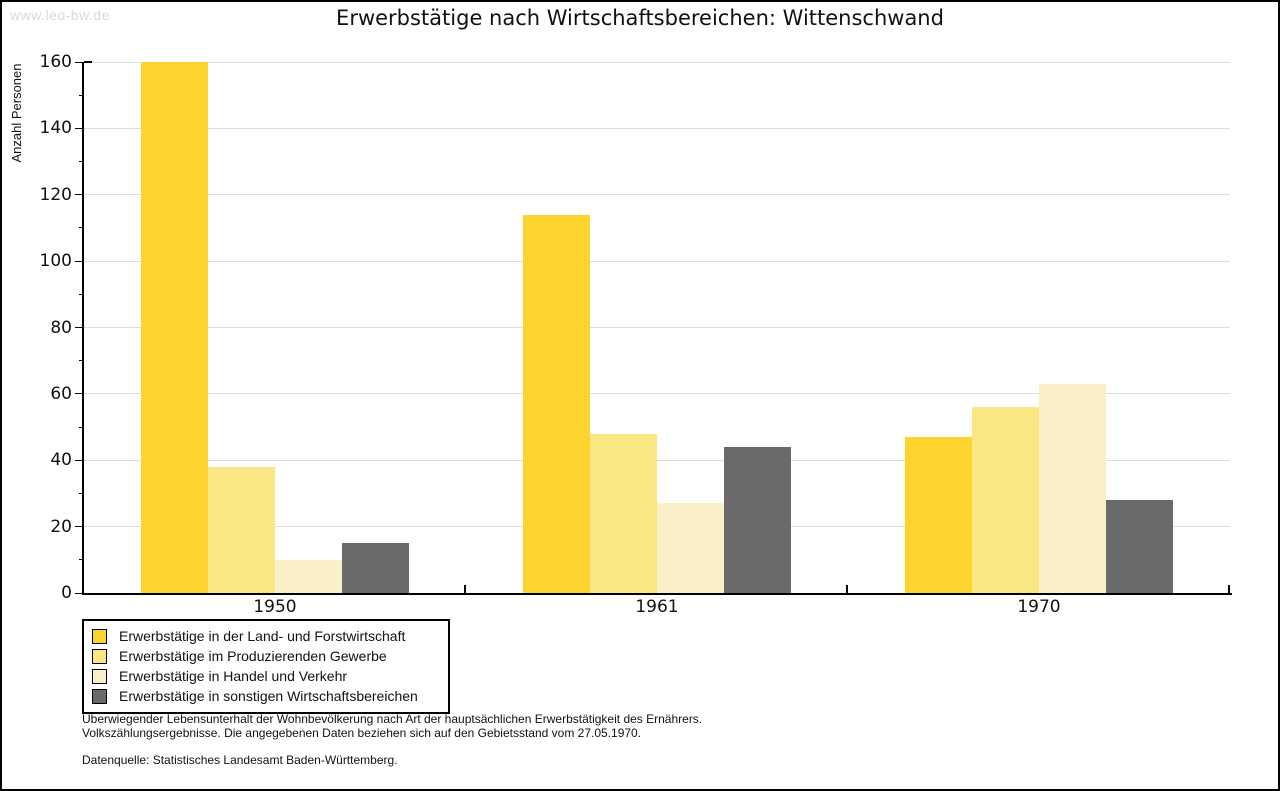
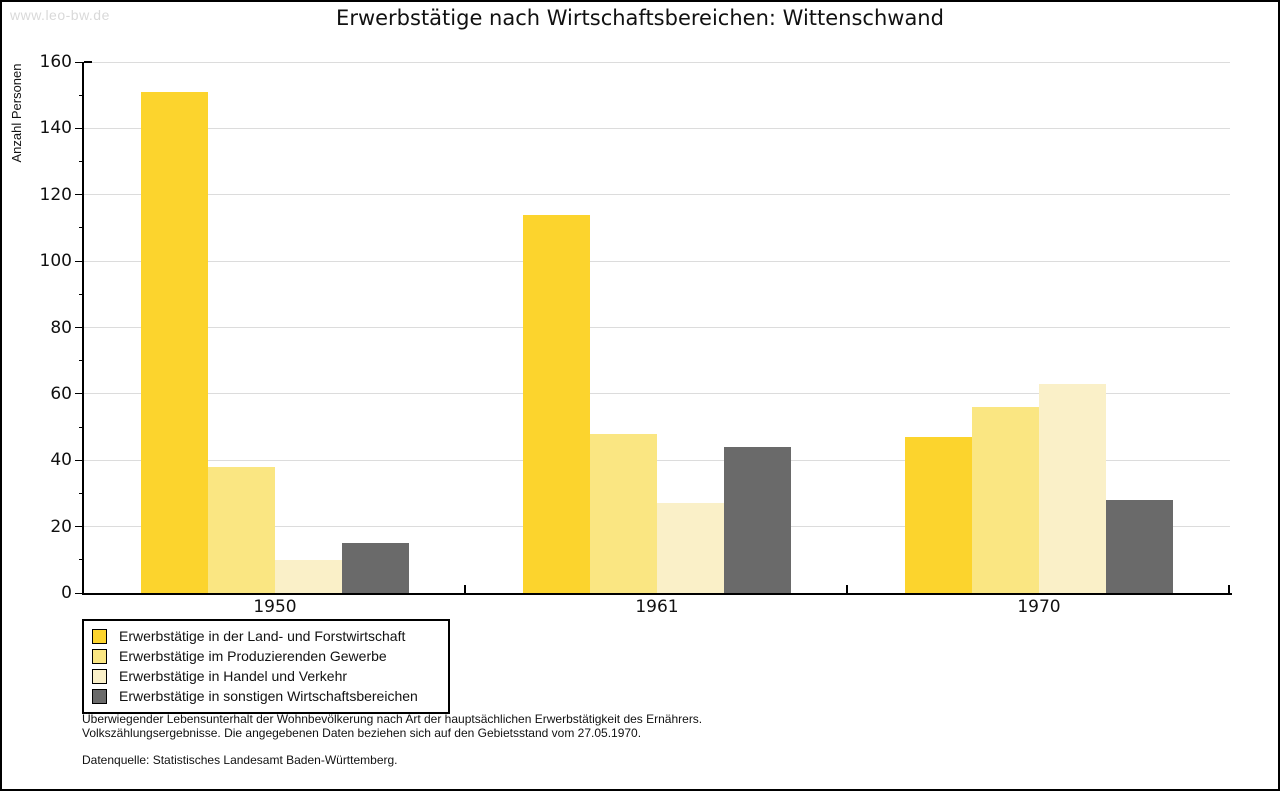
Erwerbstätige in der Land- und Forstwirtschaft/1950: 160 -> 151
